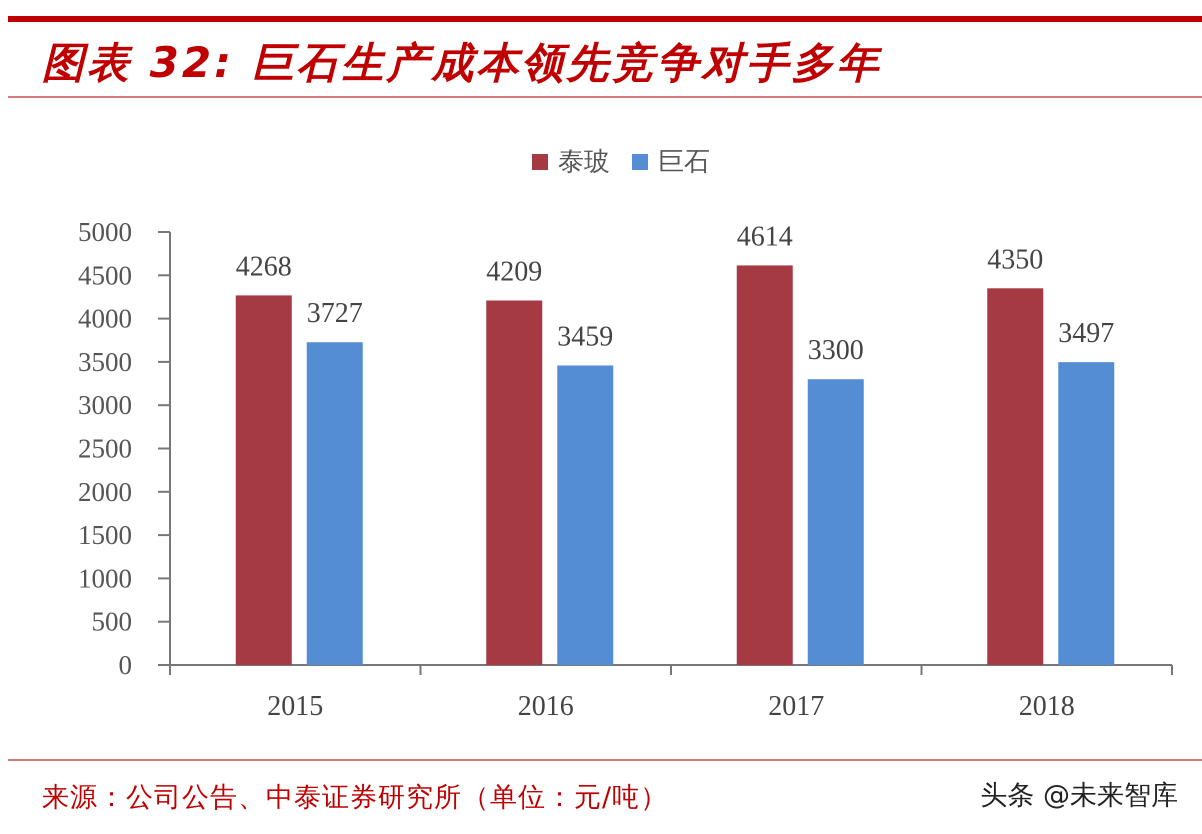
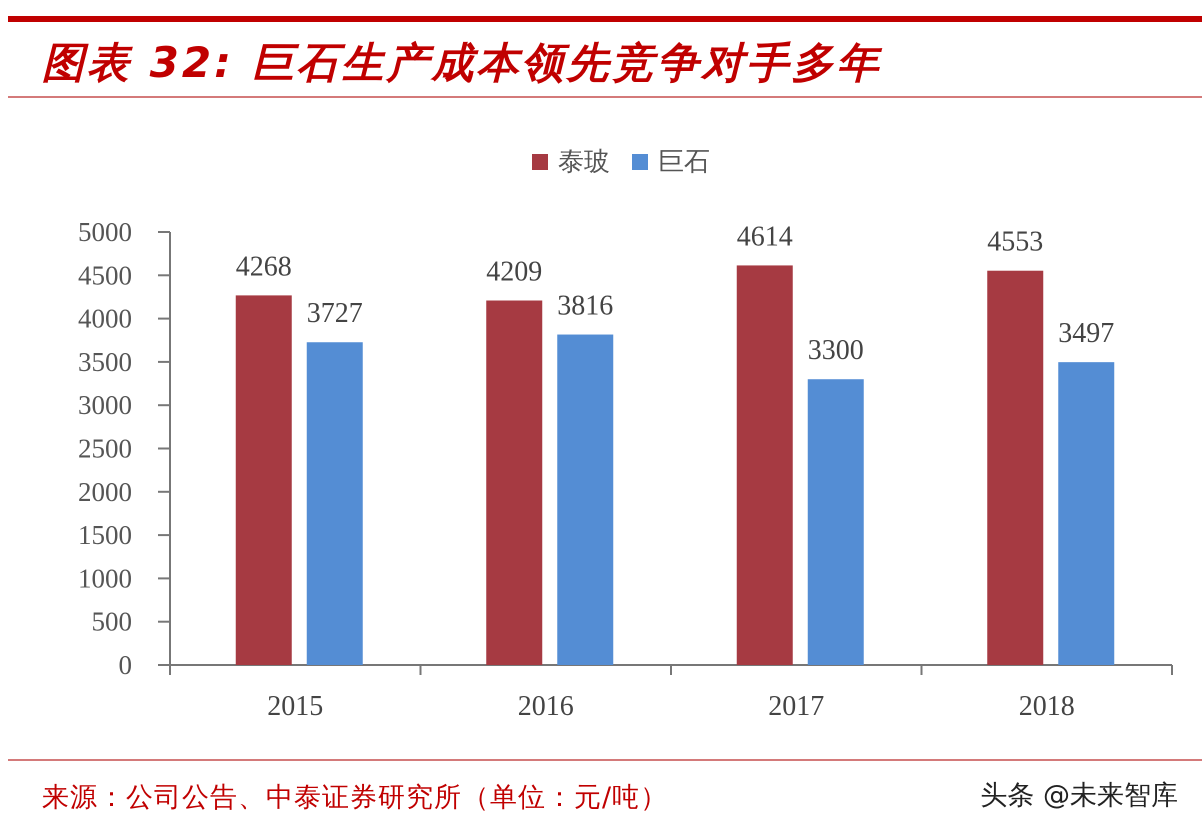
巨石/2016: 3459 -> 3816
泰玻/2018: 4350 -> 4553
